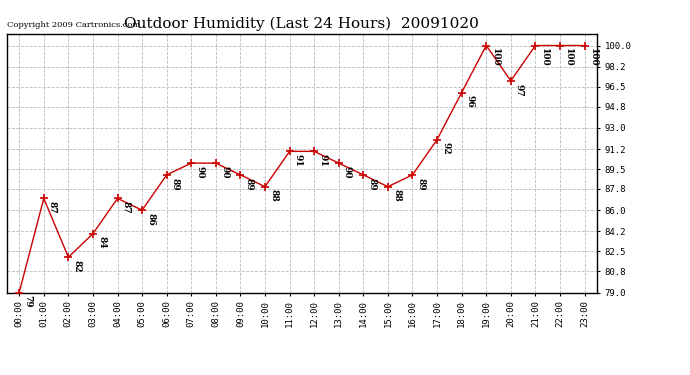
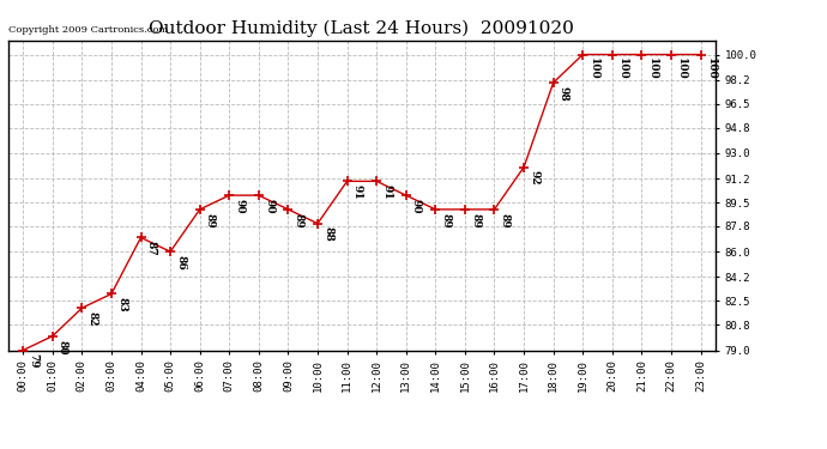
01:00: 87 -> 80
03:00: 84 -> 83
15:00: 88 -> 89
18:00: 96 -> 98
20:00: 97 -> 100
